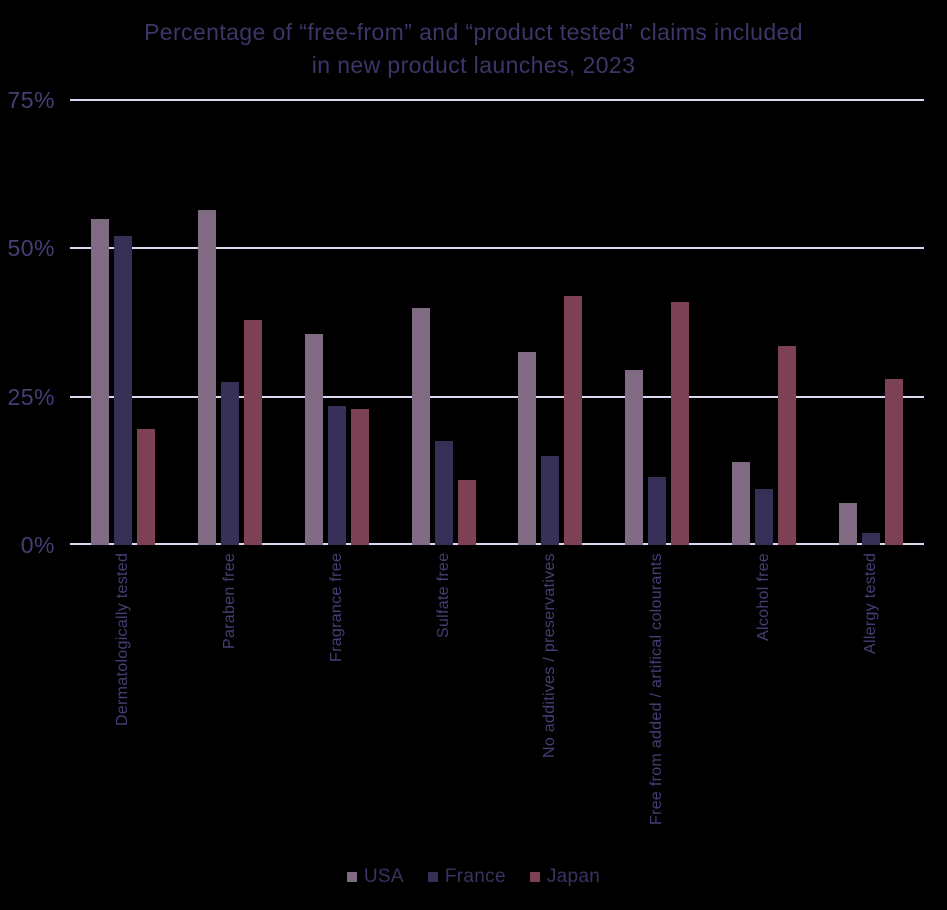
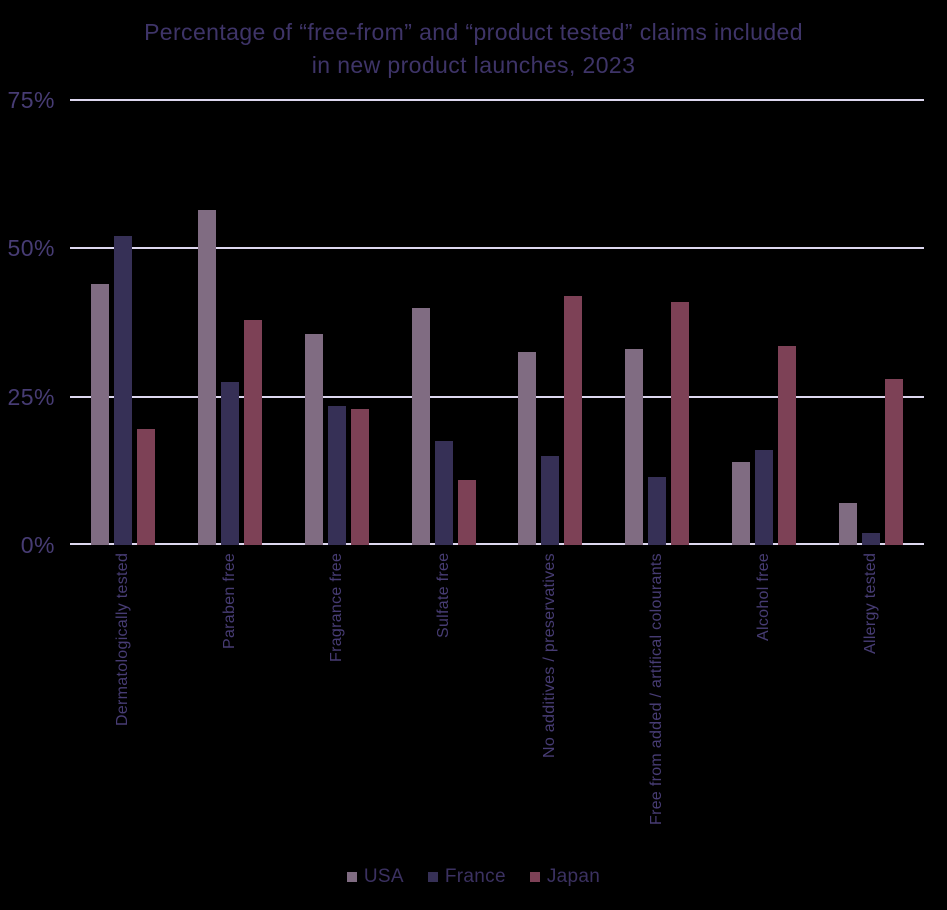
USA/Dermatologically tested: 55% -> 44%
USA/Free from added / artifical colourants: 30% -> 33%
France/Alcohol free: 10% -> 16%
